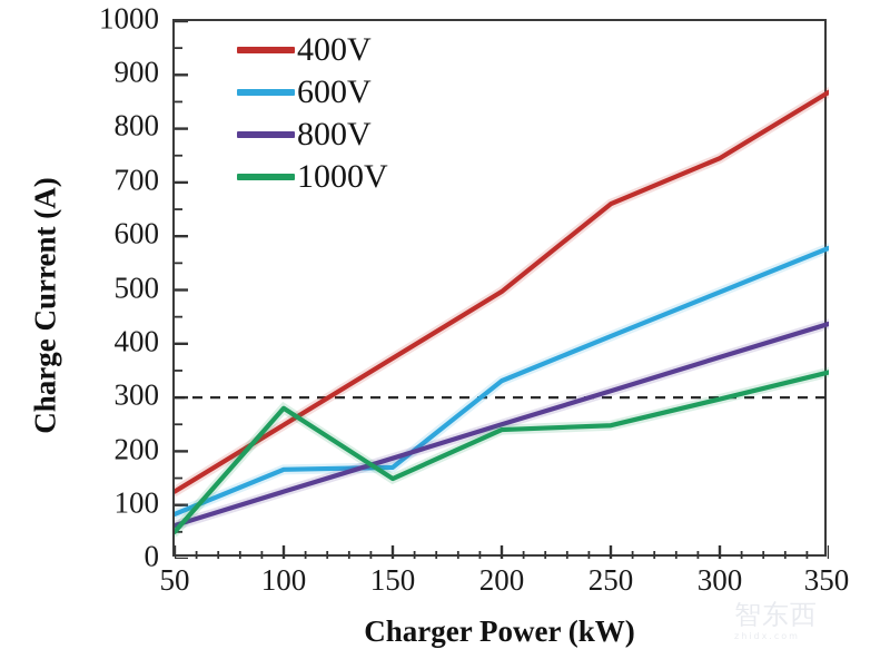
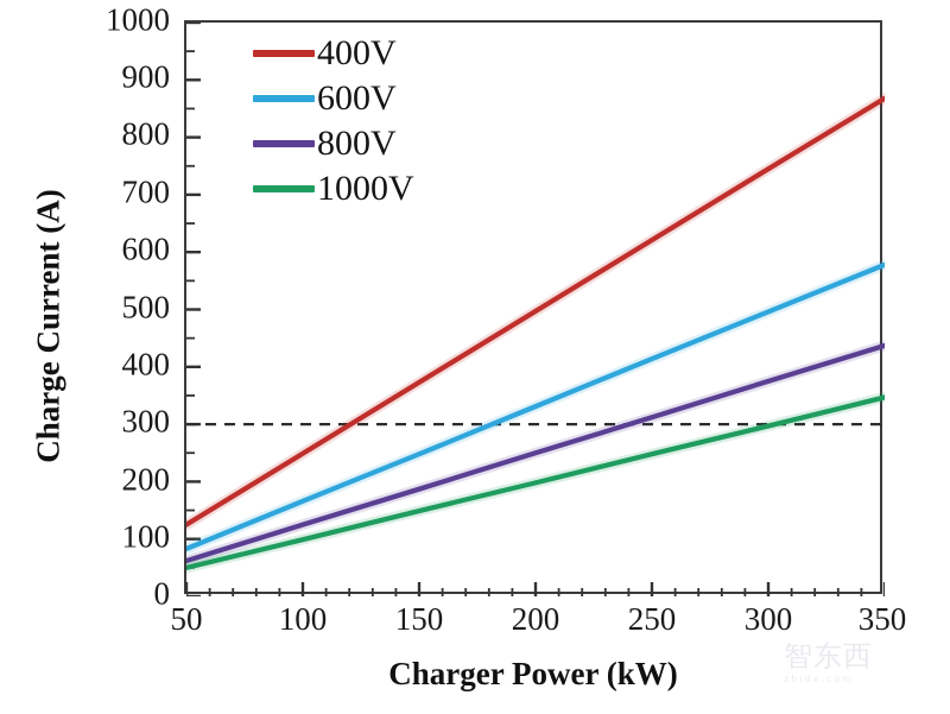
1000V/100: 280 -> 100
600V/150: 170 -> 250
1000V/200: 240 -> 200
400V/250: 660 -> 620
